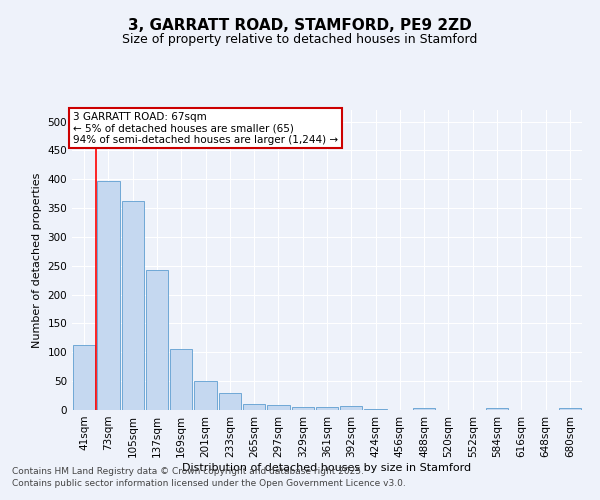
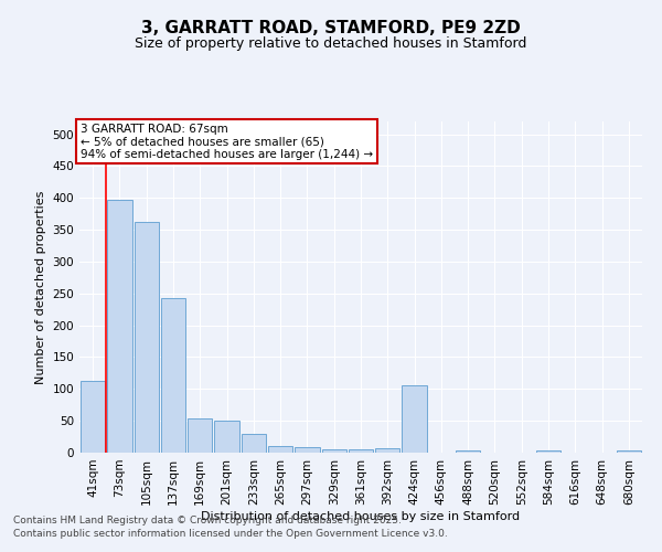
169sqm: 105 -> 54
424sqm: 1 -> 106
